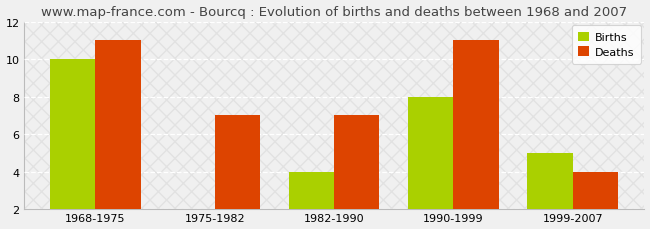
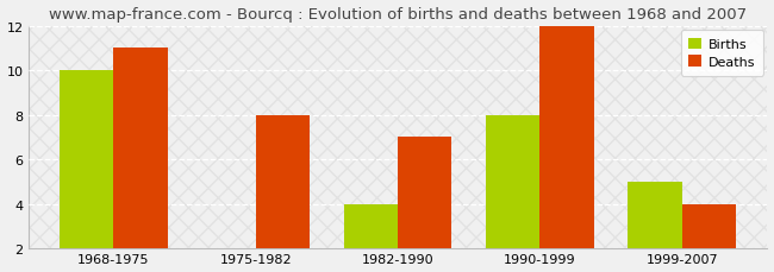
Deaths/1975-1982: 7 -> 8
Deaths/1990-1999: 11 -> 12
